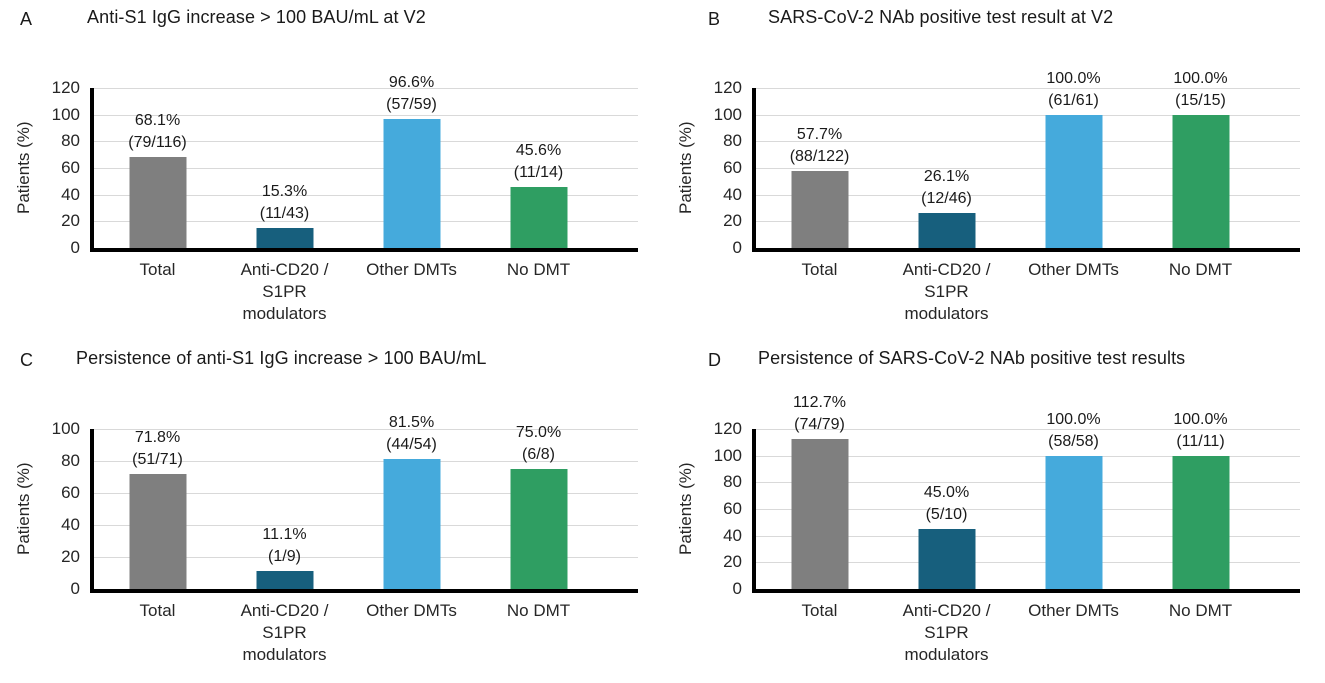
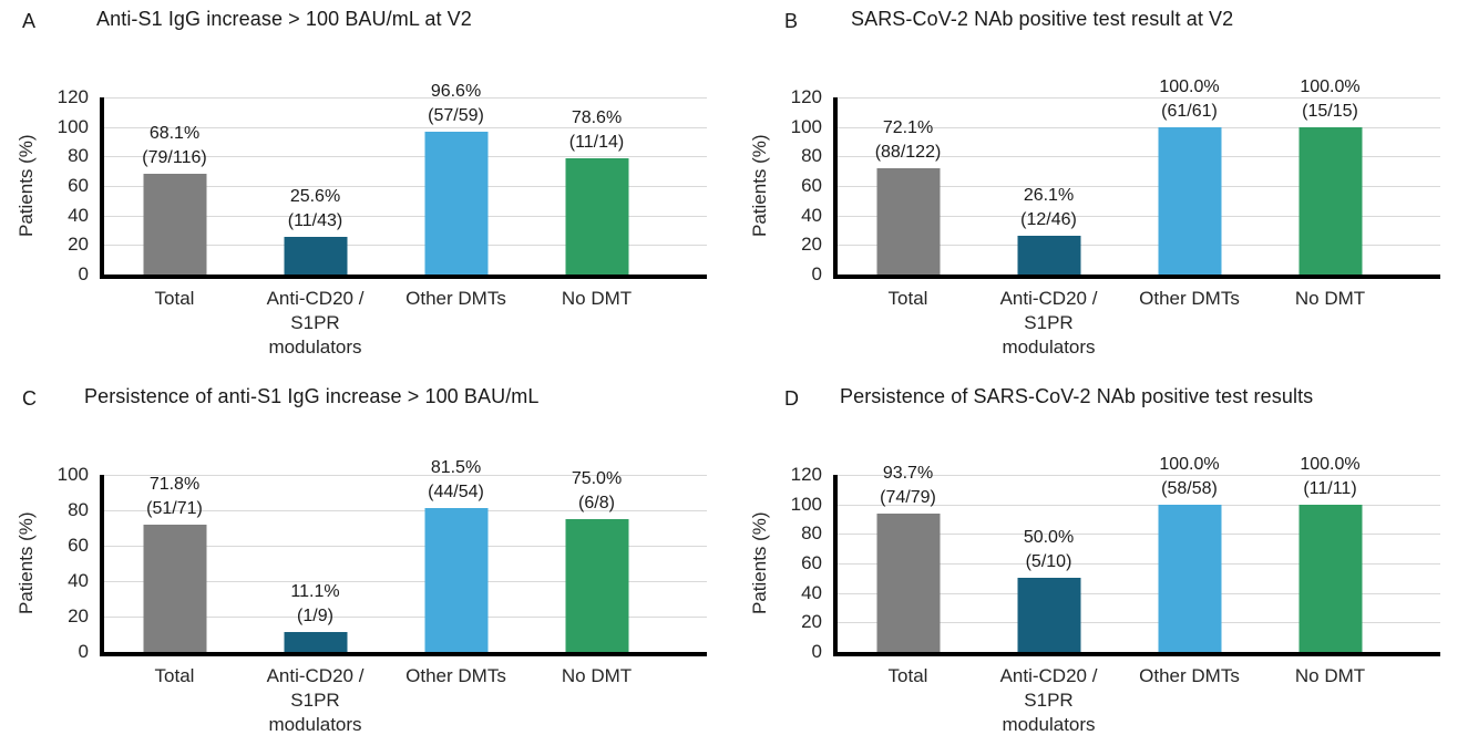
Anti-S1 IgG increase > 100 BAU/mL at V2/Anti-CD20 / S1PR modulators: 15.3% -> 25.6%
Anti-S1 IgG increase > 100 BAU/mL at V2/No DMT: 45.6% -> 78.6%
SARS-CoV-2 NAb positive test result at V2/Total: 57.7% -> 72.1%
Persistence of SARS-CoV-2 NAb positive test results/Total: 112.7% -> 93.7%
Persistence of SARS-CoV-2 NAb positive test results/Anti-CD20 / S1PR modulators: 45.0% -> 50.0%
